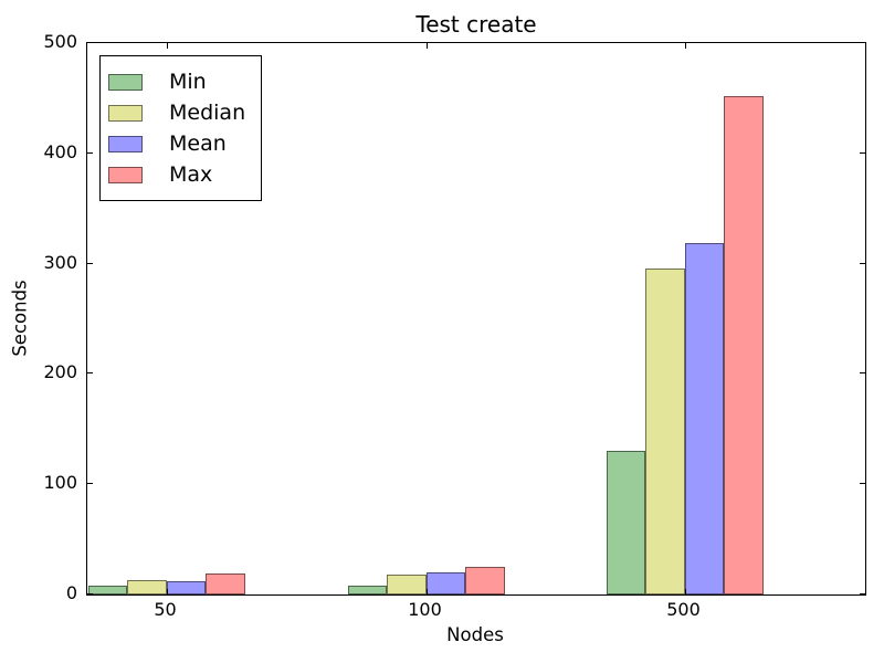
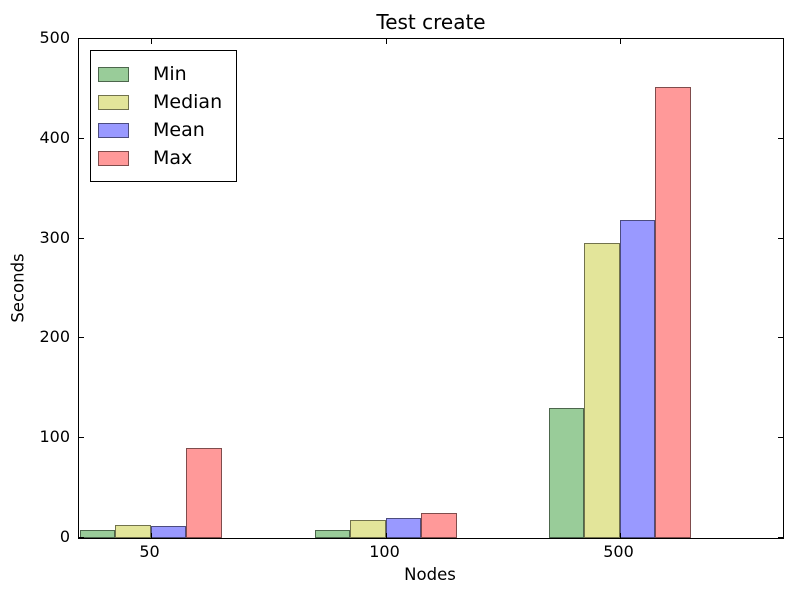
Max/50: 20 -> 90
